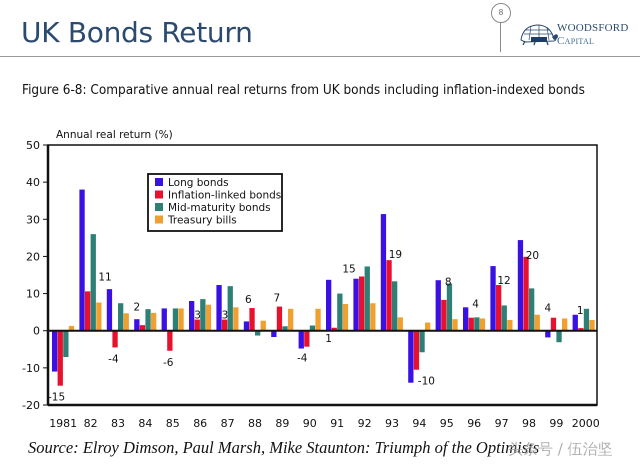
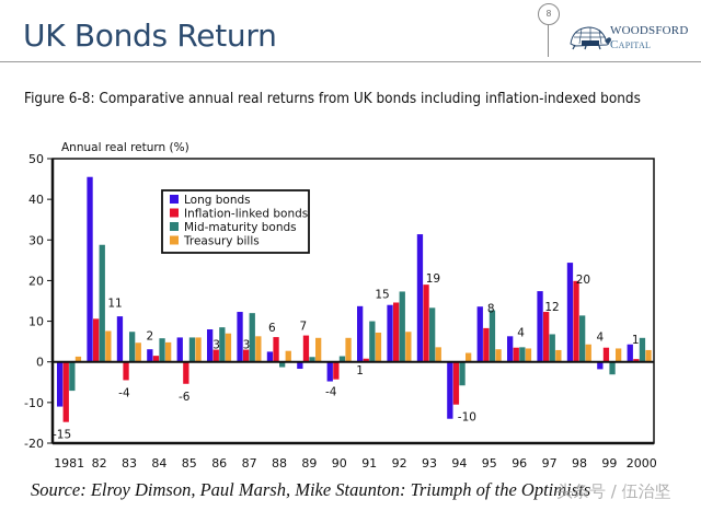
Long bonds/82: 38 -> 46
Mid-maturity bonds/82: 26 -> 29
